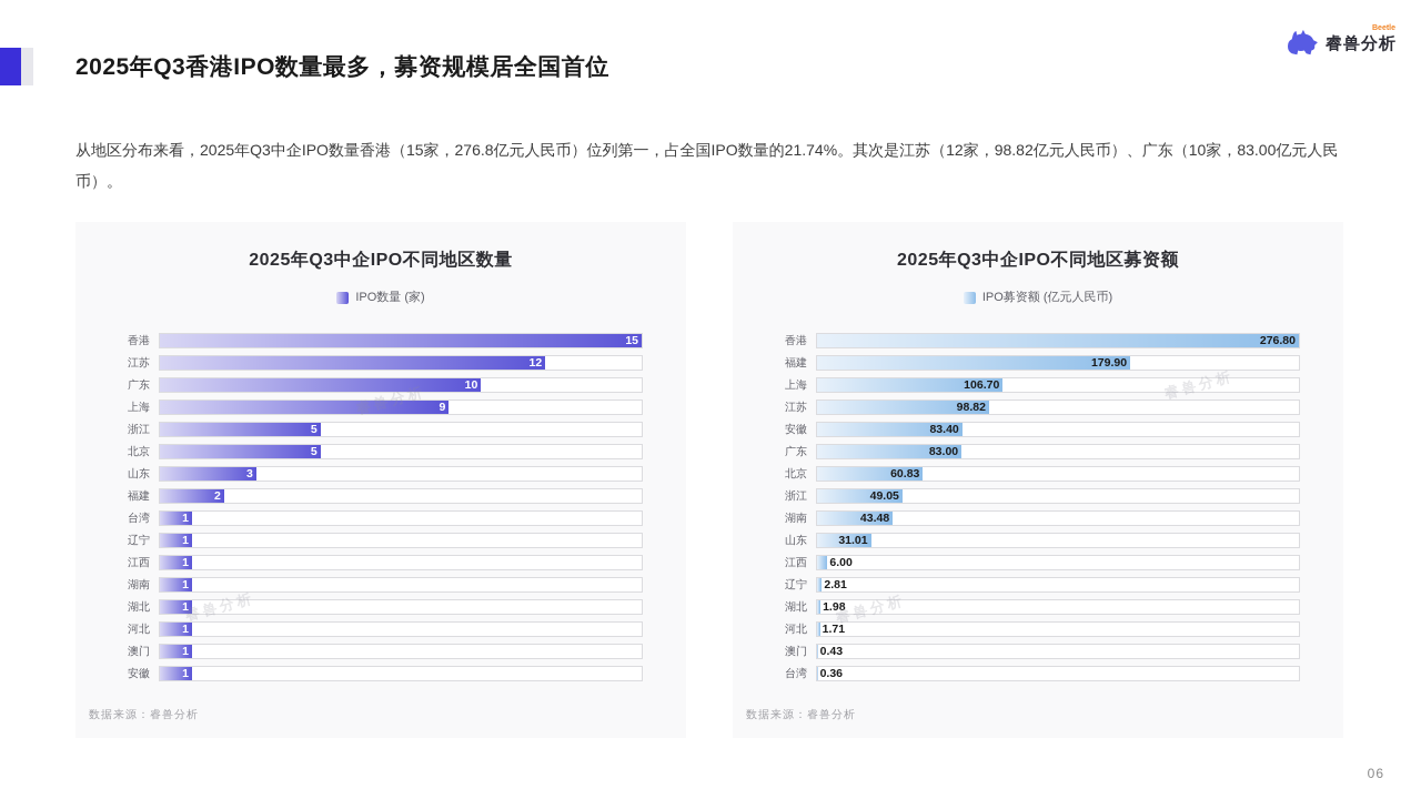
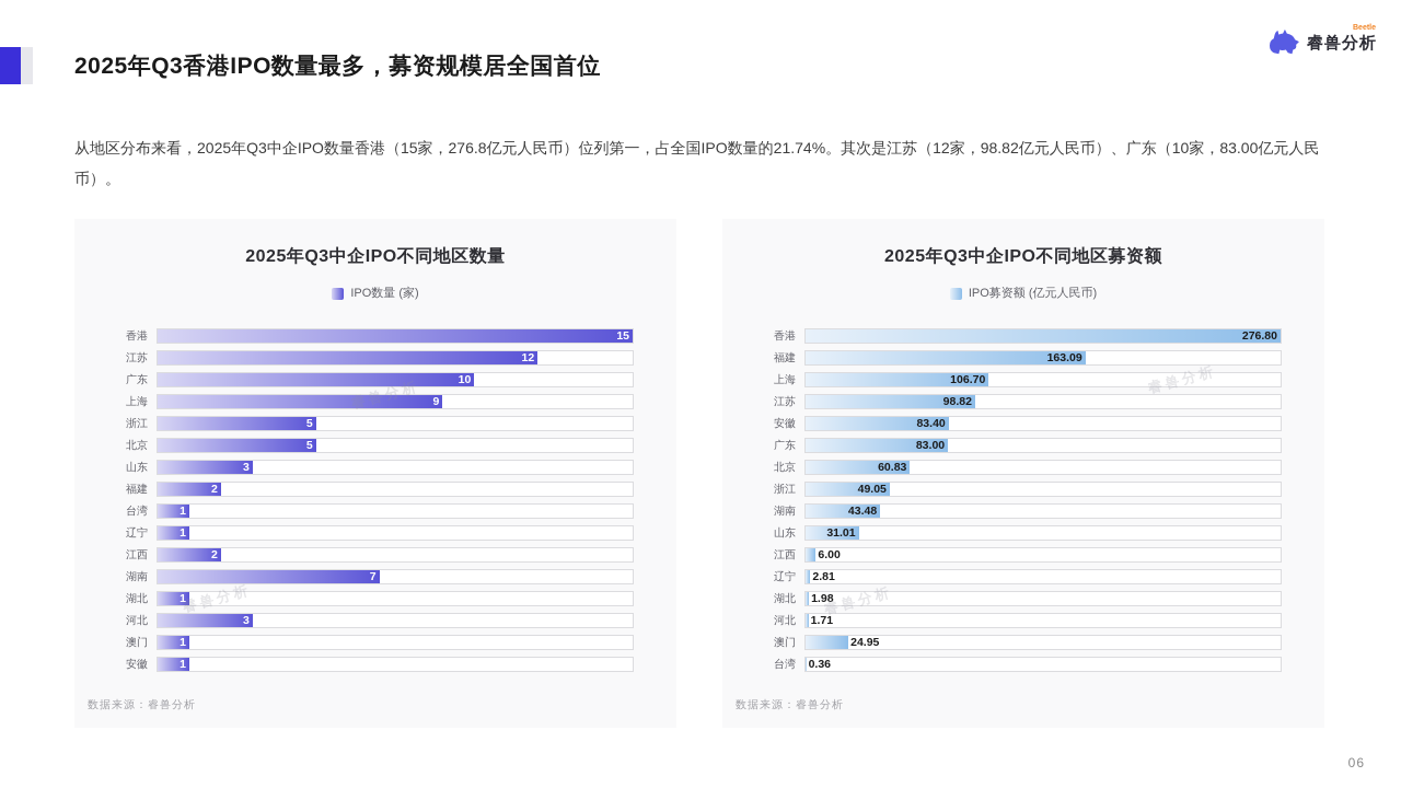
2025年Q3中企IPO不同地区数量/江西: 1 -> 2
2025年Q3中企IPO不同地区数量/湖南: 1 -> 7
2025年Q3中企IPO不同地区数量/河北: 1 -> 3
2025年Q3中企IPO不同地区募资额/福建: 179.90 -> 163.09
2025年Q3中企IPO不同地区募资额/澳门: 0.43 -> 24.95
